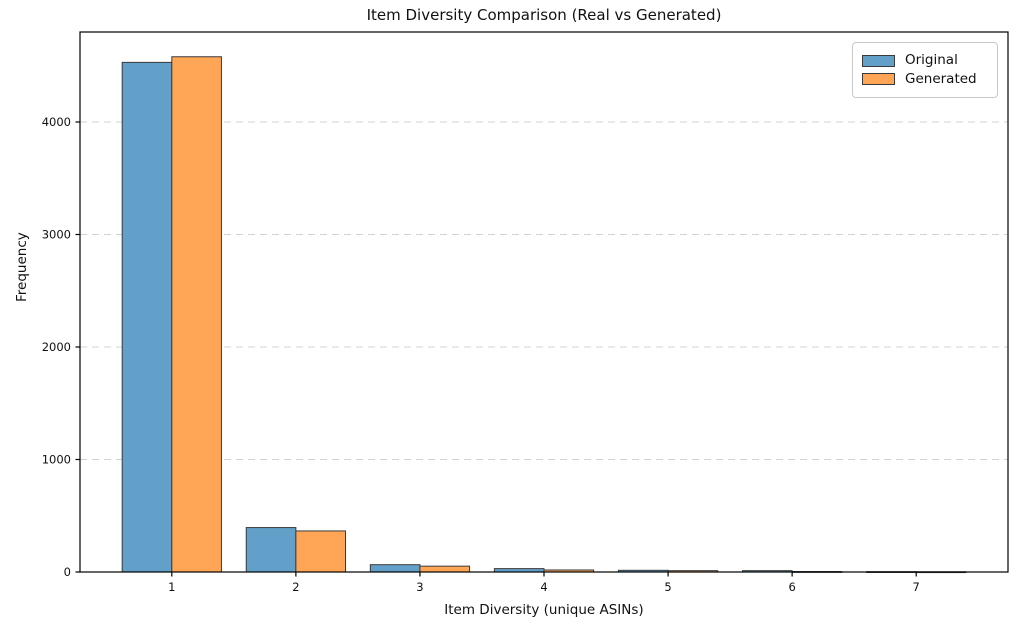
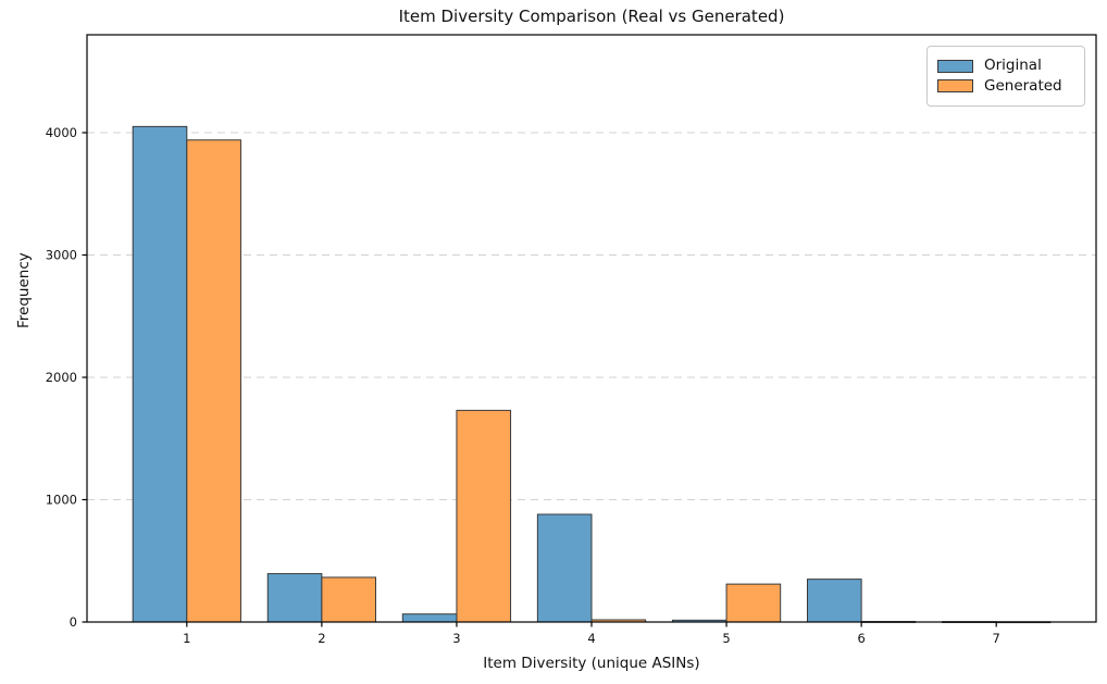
Original/1: 4530 -> 4050
Generated/1: 4580 -> 3940
Generated/3: 50 -> 1730
Original/4: 30 -> 880
Generated/5: 10 -> 310
Original/6: 10 -> 350
